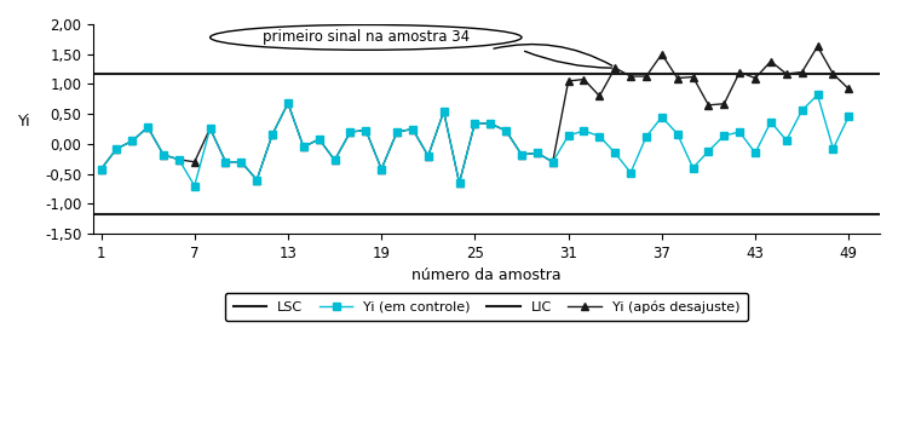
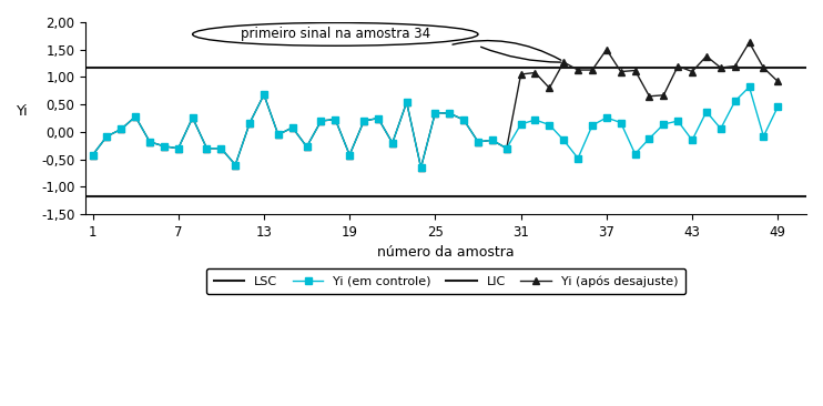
Yi (em controle)/7: -0,70 -> -0,30
Yi (em controle)/37: 0,45 -> 0,26
